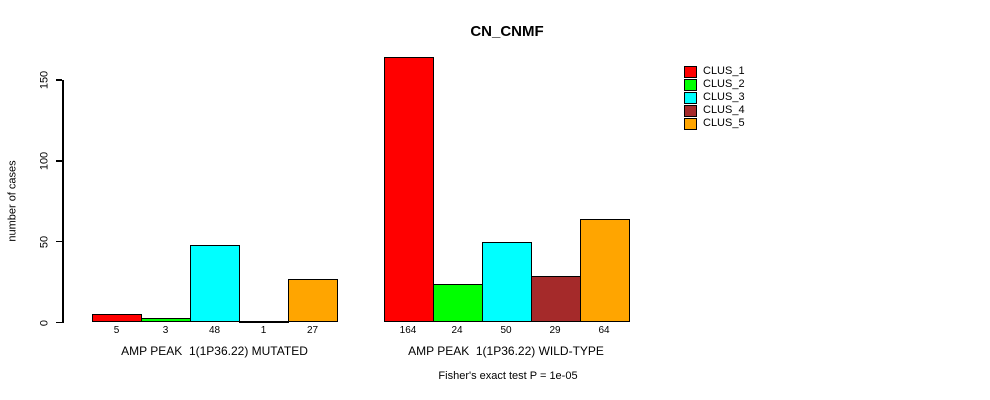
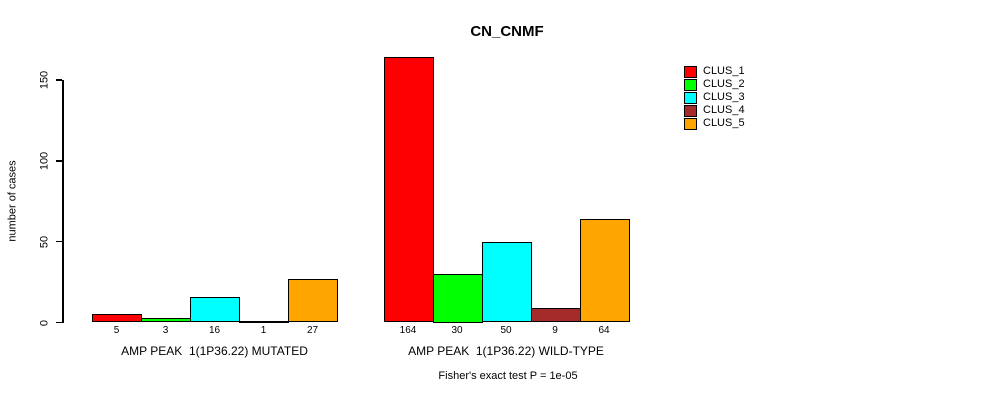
CLUS_3/AMP PEAK 1(1P36.22) MUTATED: 48 -> 16
CLUS_2/AMP PEAK 1(1P36.22) WILD-TYPE: 24 -> 30
CLUS_4/AMP PEAK 1(1P36.22) WILD-TYPE: 29 -> 9
